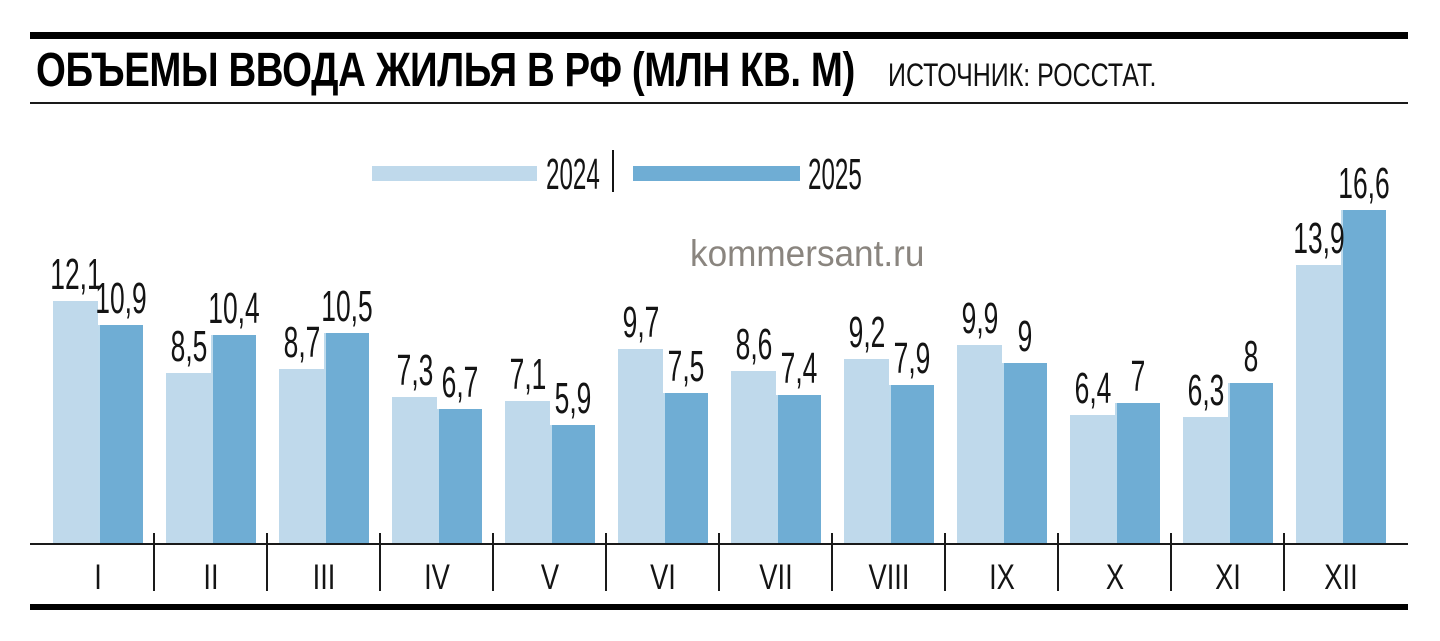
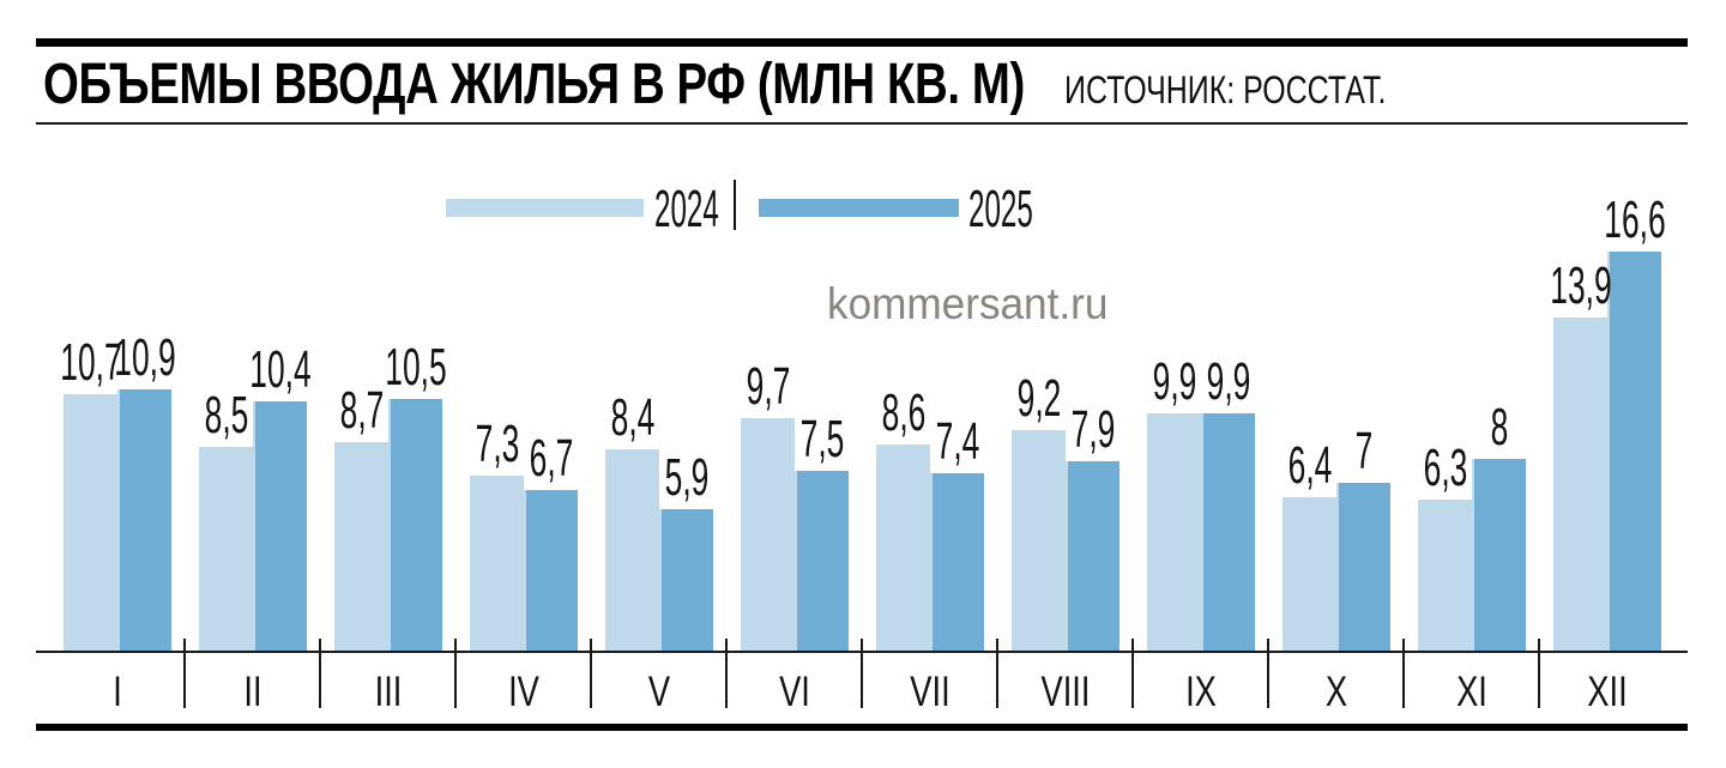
2024/I: 12,1 -> 10,7
2024/V: 7,1 -> 8,4
2025/IX: 9 -> 9,9
